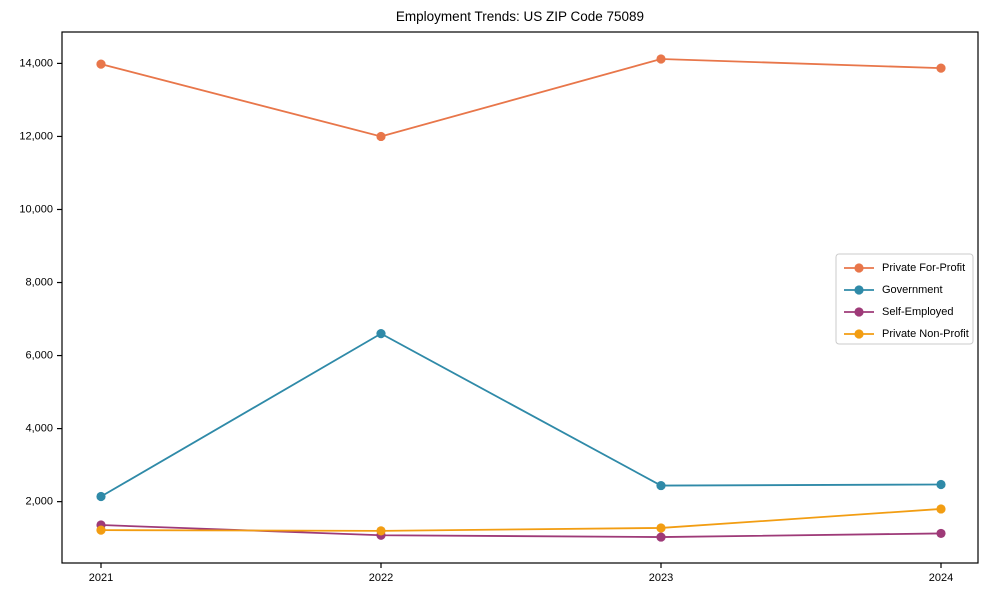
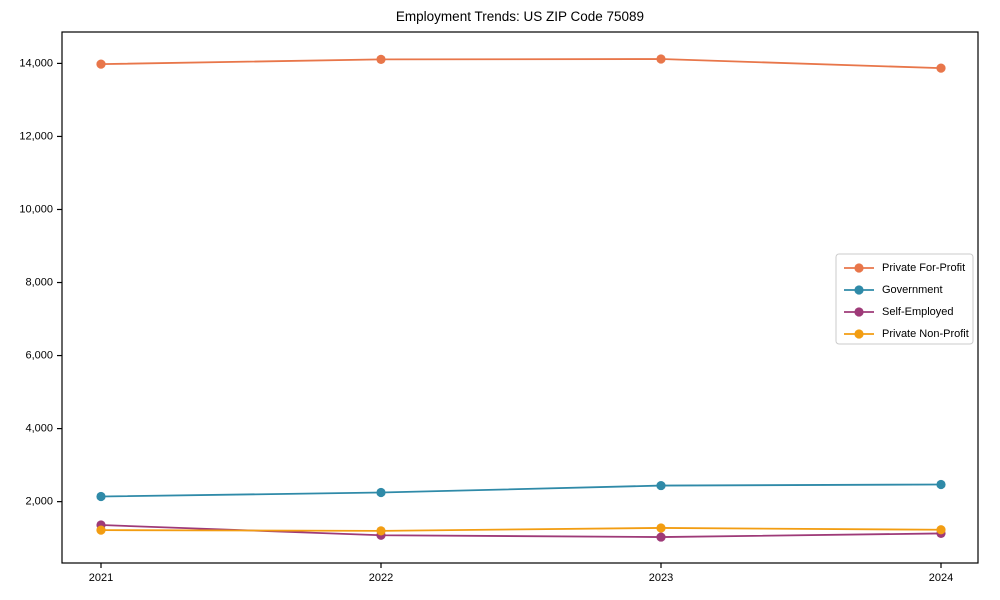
Private For-Profit/2022: 12000 -> 14100
Government/2022: 6600 -> 2200
Private Non-Profit/2024: 1800 -> 1200
